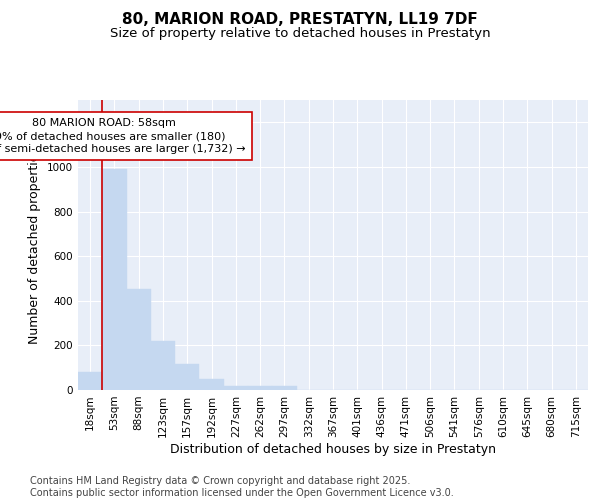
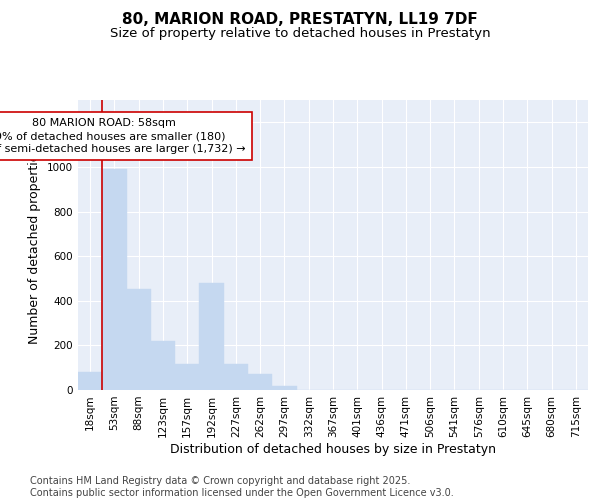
192sqm: 50 -> 480
227sqm: 20 -> 115
262sqm: 20 -> 70
